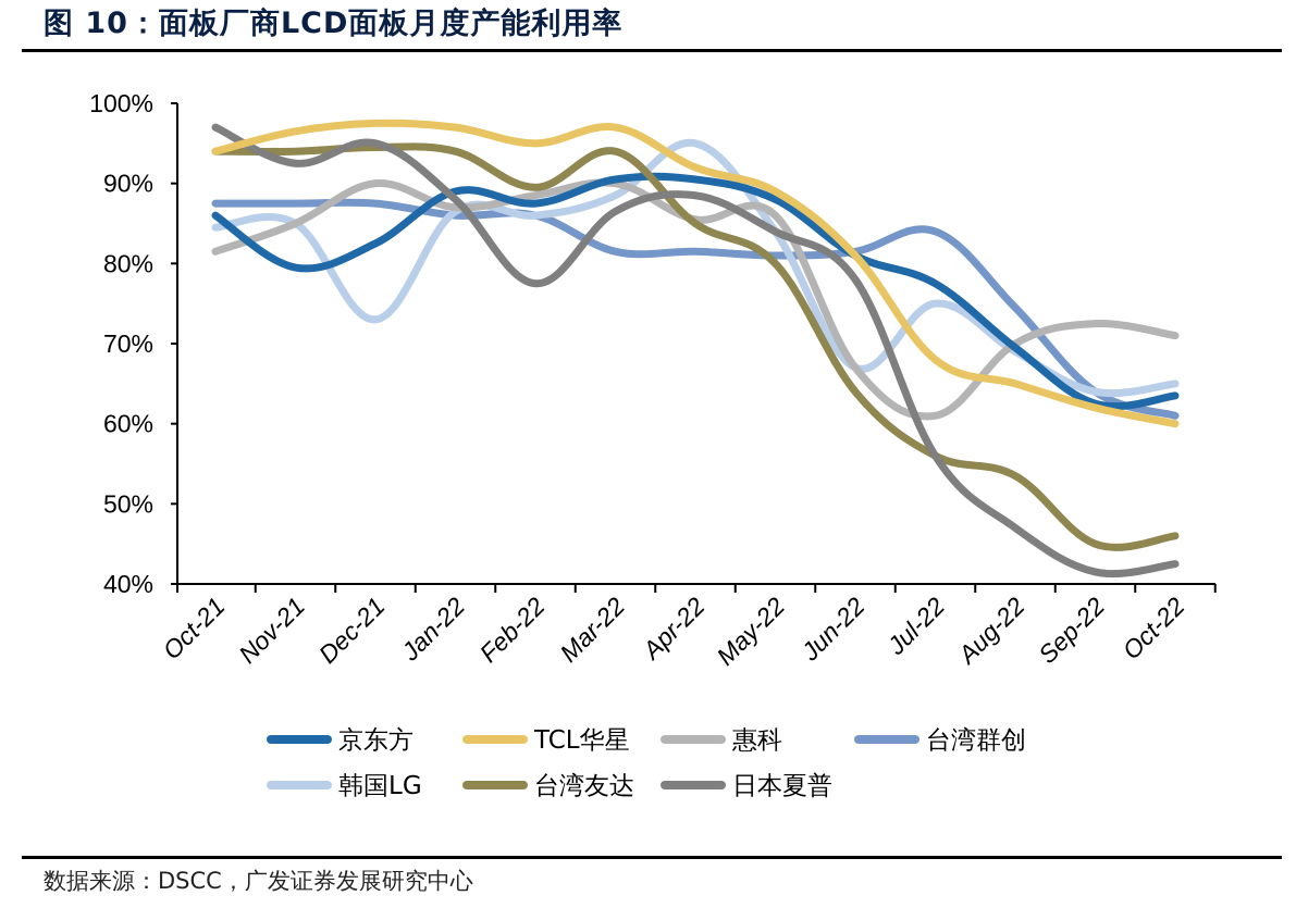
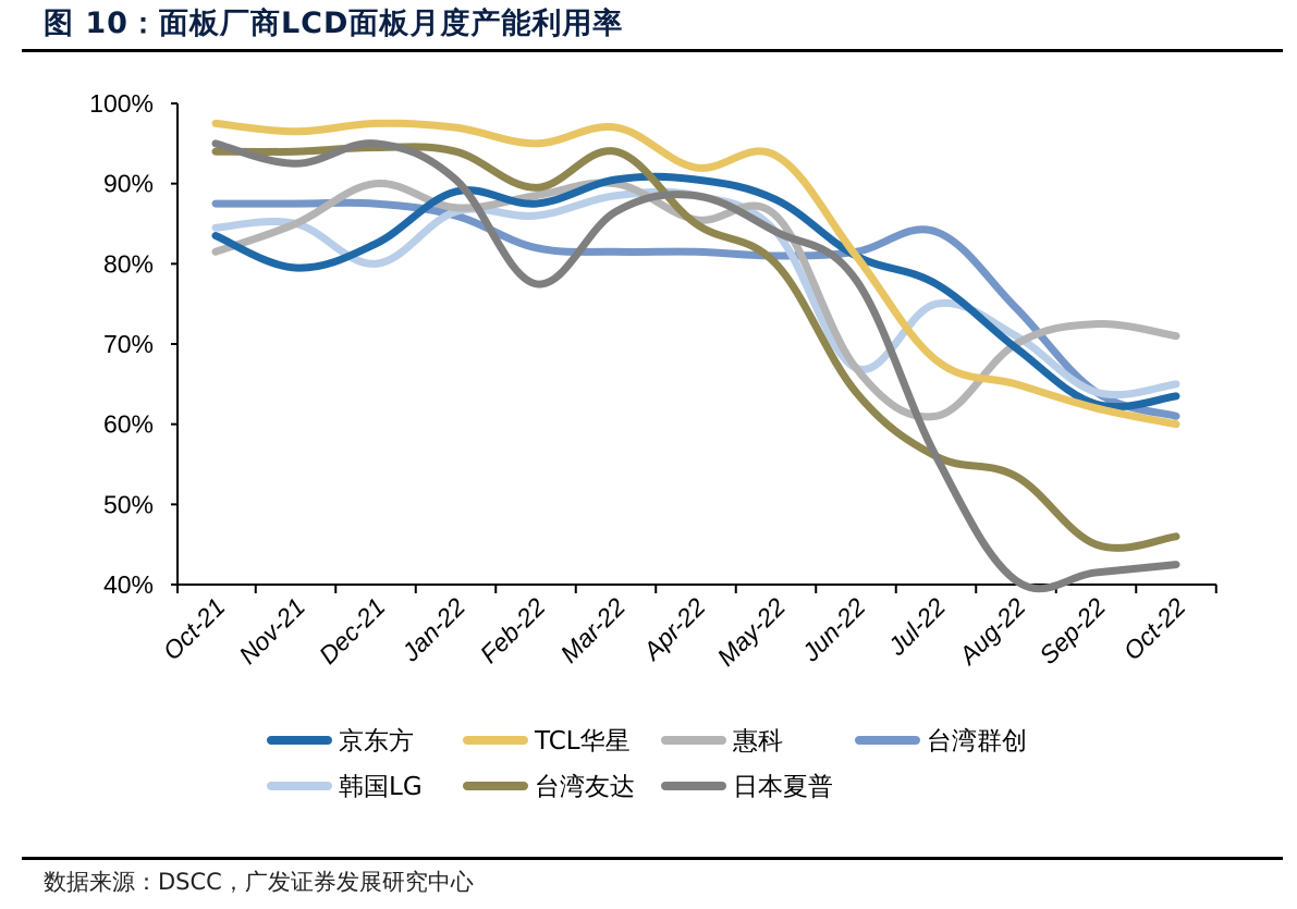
京东方/Oct-21: 86% -> 84%
TCL华星/Oct-21: 94% -> 98%
日本夏普/Oct-21: 97% -> 95%
韩国LG/Dec-21: 73% -> 80%
日本夏普/Jan-22: 88% -> 90%
台湾群创/Feb-22: 86% -> 82%
韩国LG/Apr-22: 95% -> 88%
TCL华星/May-22: 89% -> 94%
韩国LG/Aug-22: 69% -> 71%
日本夏普/Aug-22: 47% -> 40%
